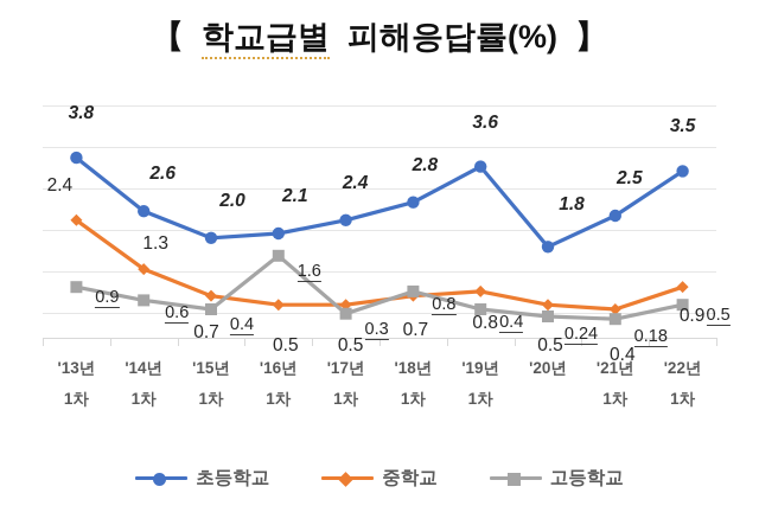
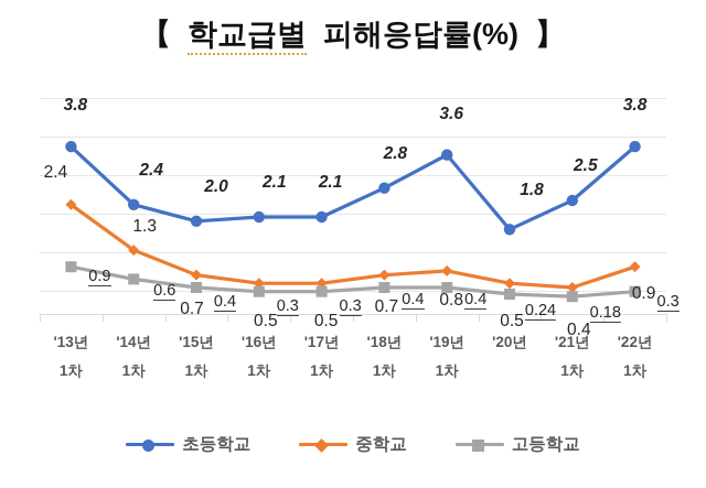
초등학교/'14년 1차: 2.6 -> 2.4
고등학교/'16년 1차: 1.6 -> 0.3
초등학교/'17년 1차: 2.4 -> 2.1
고등학교/'18년 1차: 0.8 -> 0.4
초등학교/'22년 1차: 3.5 -> 3.8
고등학교/'22년 1차: 0.5 -> 0.3
